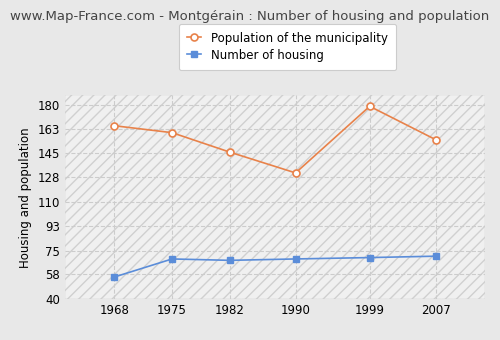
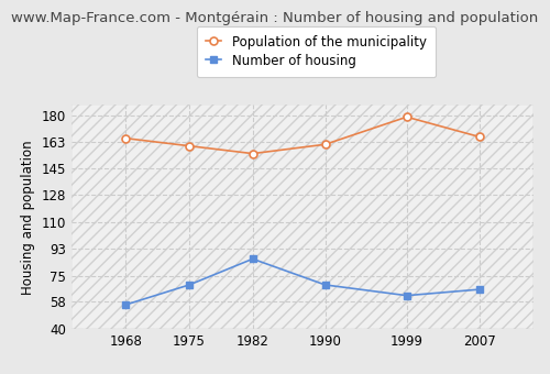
Number of housing/1982: 68 -> 86
Population of the municipality/1982: 146 -> 155
Population of the municipality/1990: 131 -> 161
Number of housing/1999: 70 -> 62
Number of housing/2007: 71 -> 66
Population of the municipality/2007: 155 -> 166
